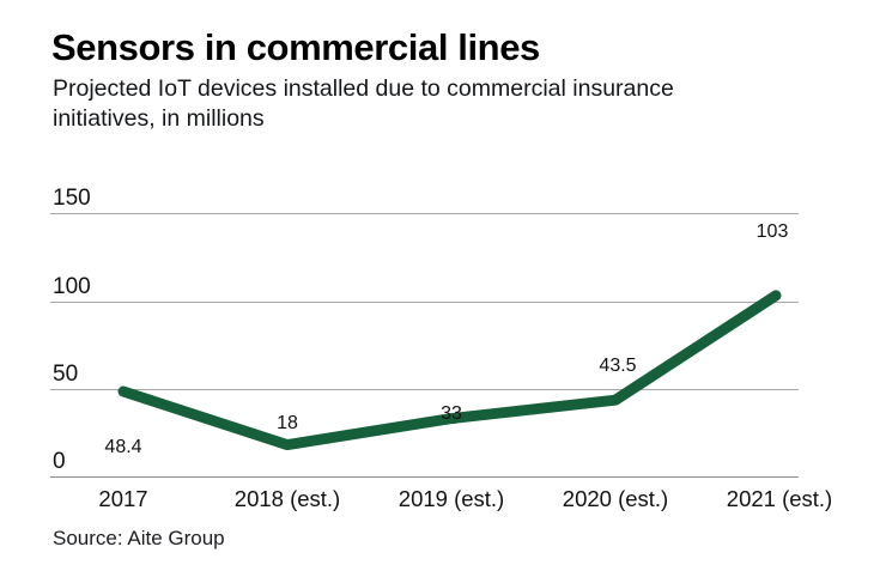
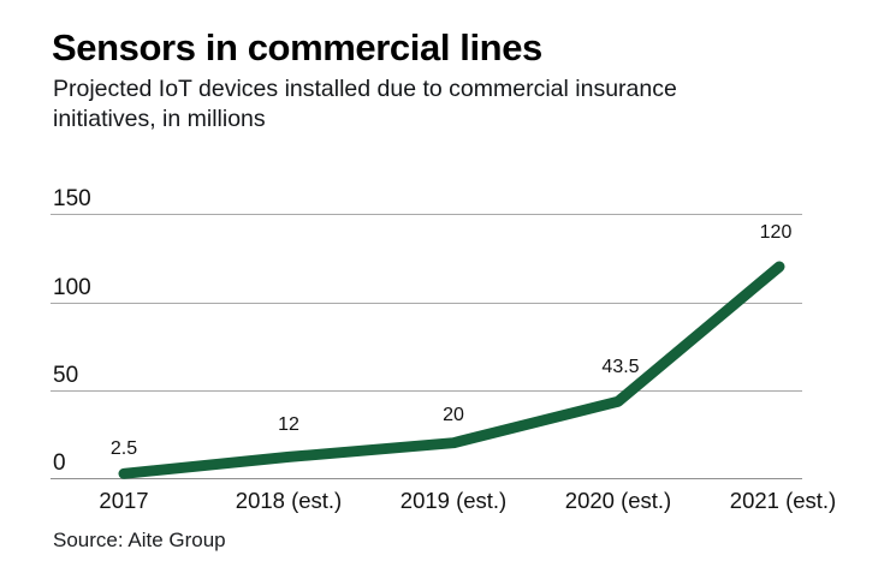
2017: 48.4 -> 2.5
2018 (est.): 18 -> 12
2019 (est.): 33 -> 20
2021 (est.): 103 -> 120
